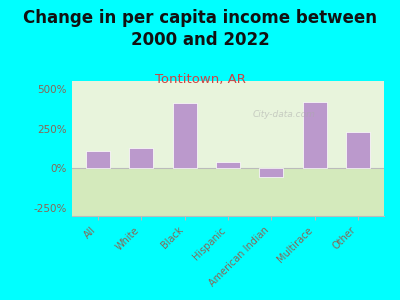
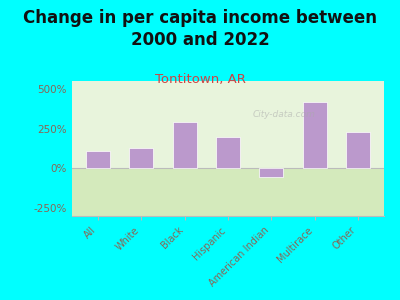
Black: 410% -> 290%
Hispanic: 40% -> 200%
